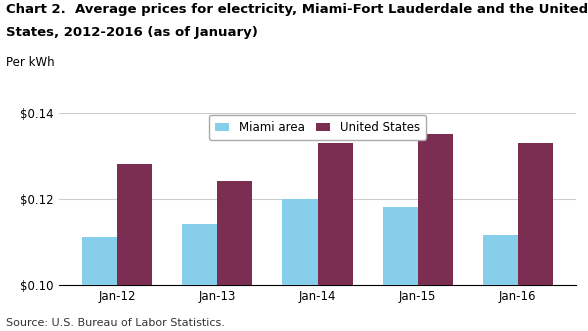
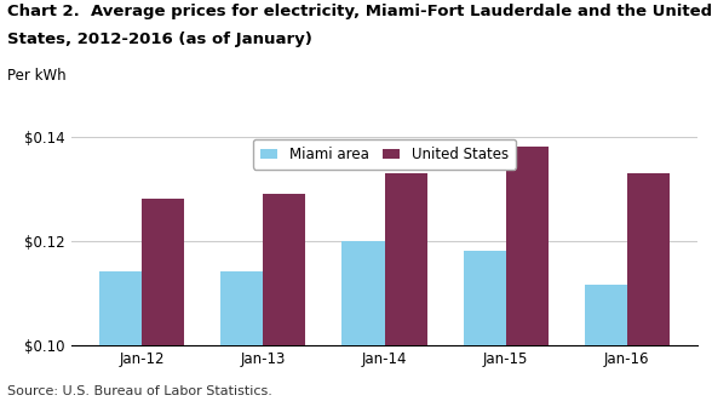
Miami area/Jan-12: $0.1110 -> $0.1140
United States/Jan-13: $0.124 -> $0.129
United States/Jan-15: $0.135 -> $0.138
